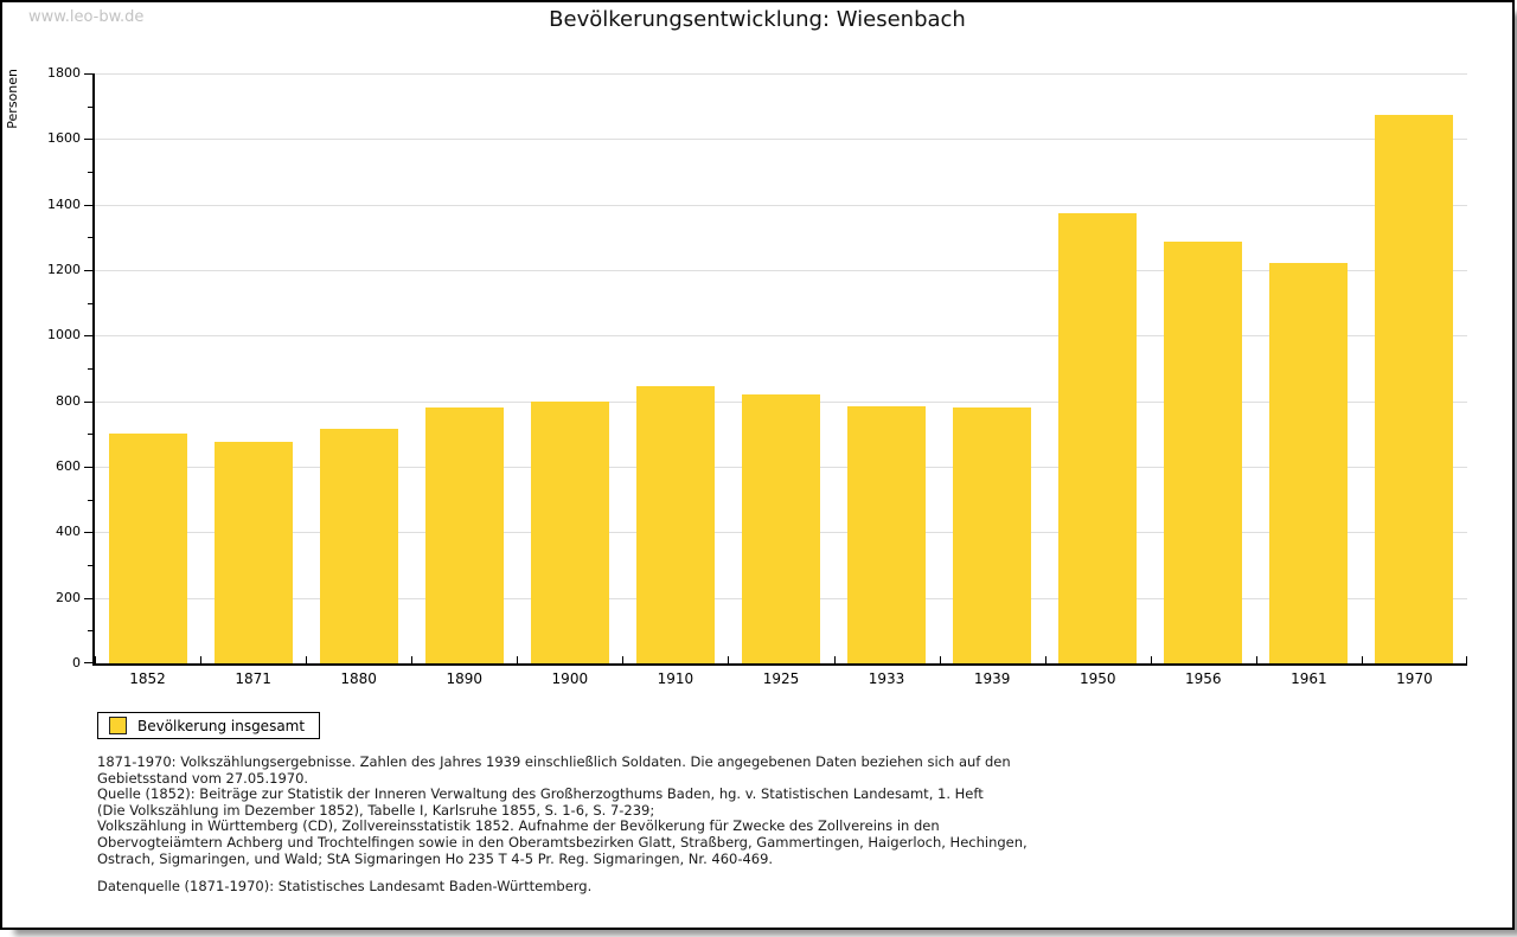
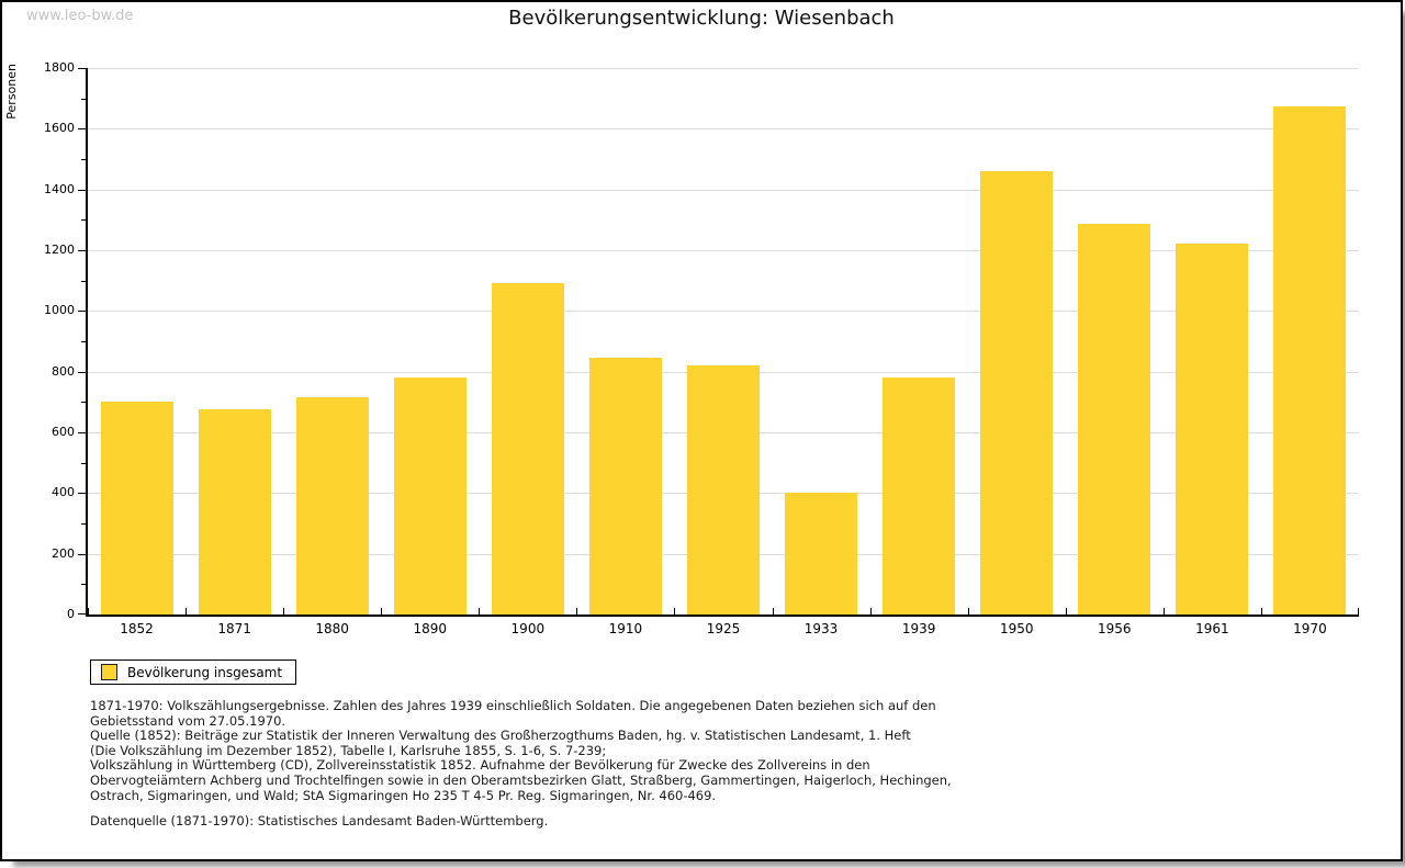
1900: 800 -> 1090
1933: 780 -> 400
1950: 1380 -> 1460
